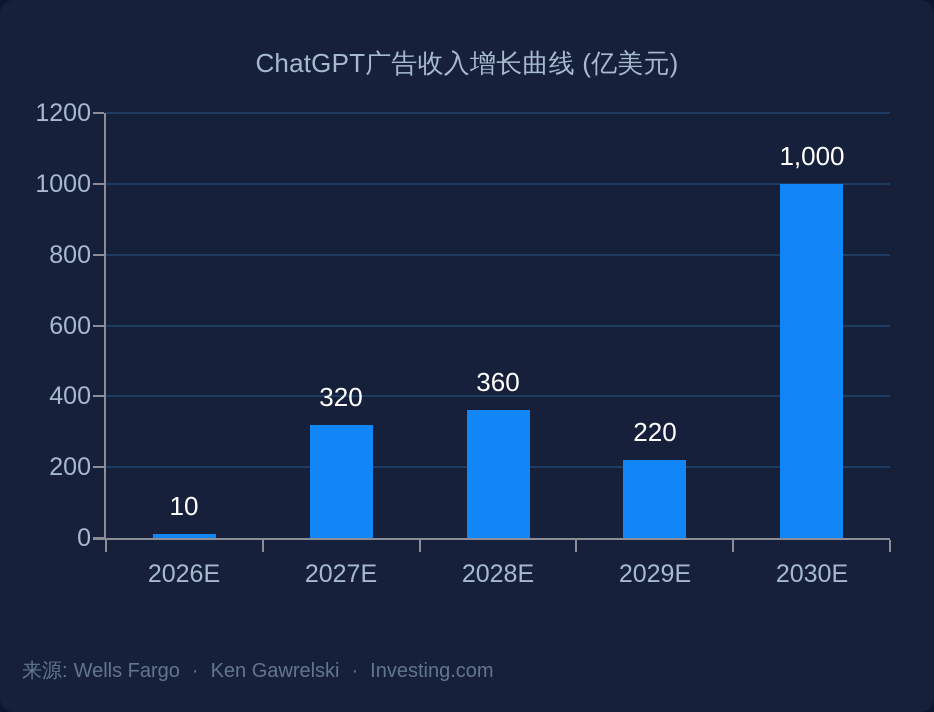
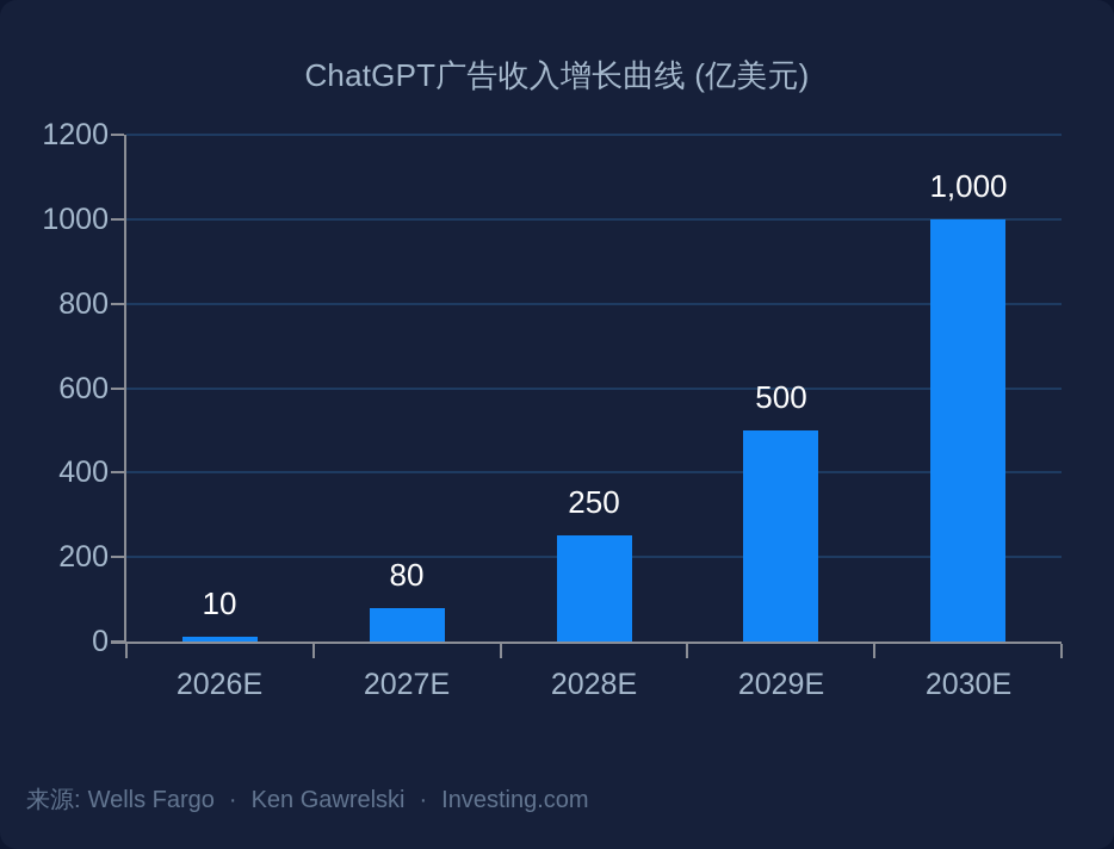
2027E: 320 -> 80
2028E: 360 -> 250
2029E: 220 -> 500
